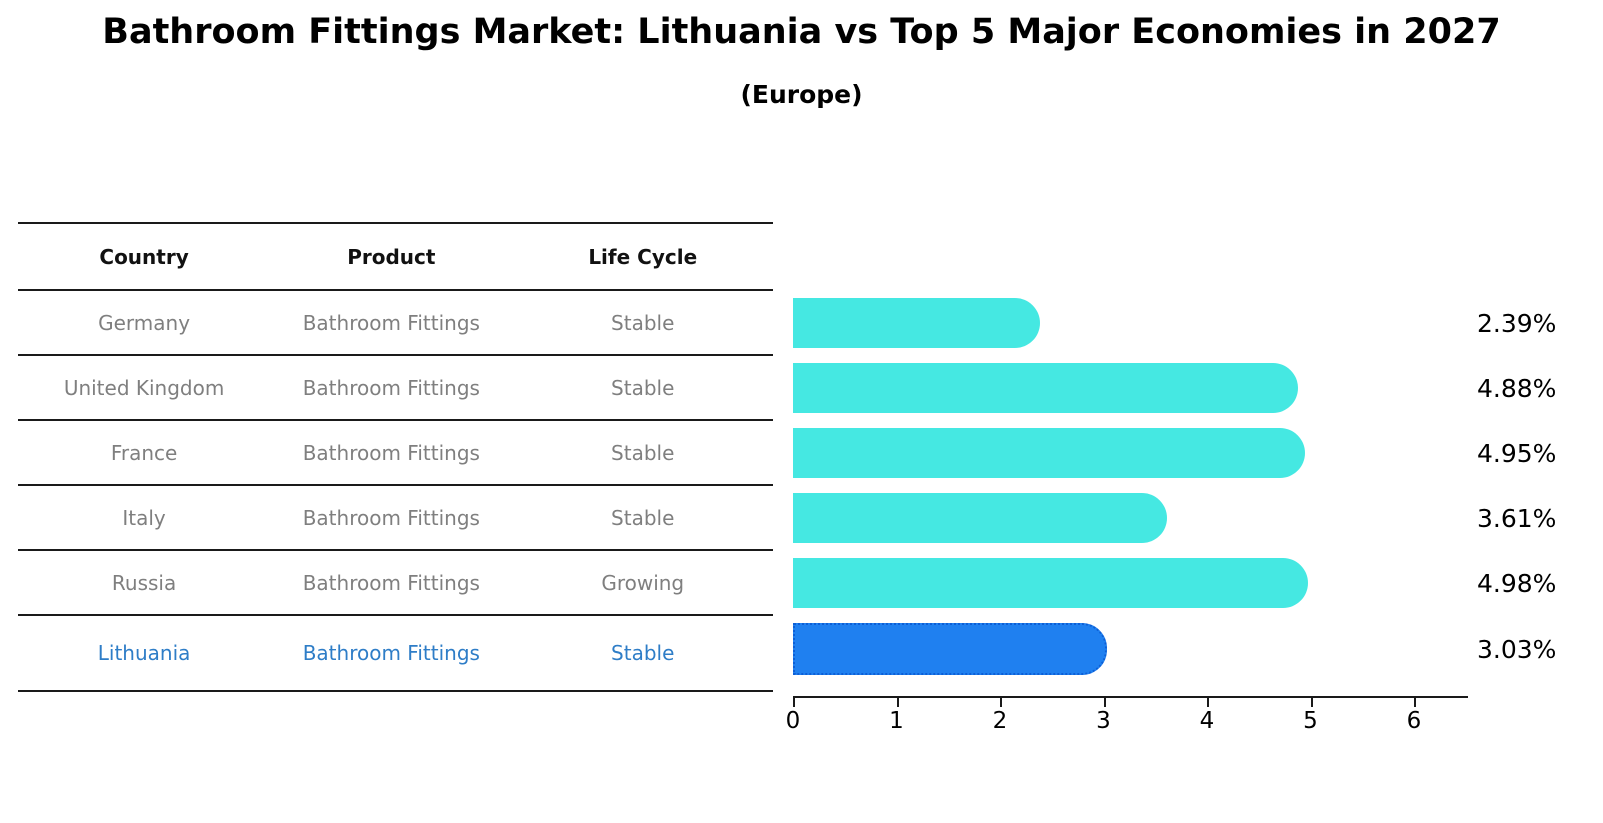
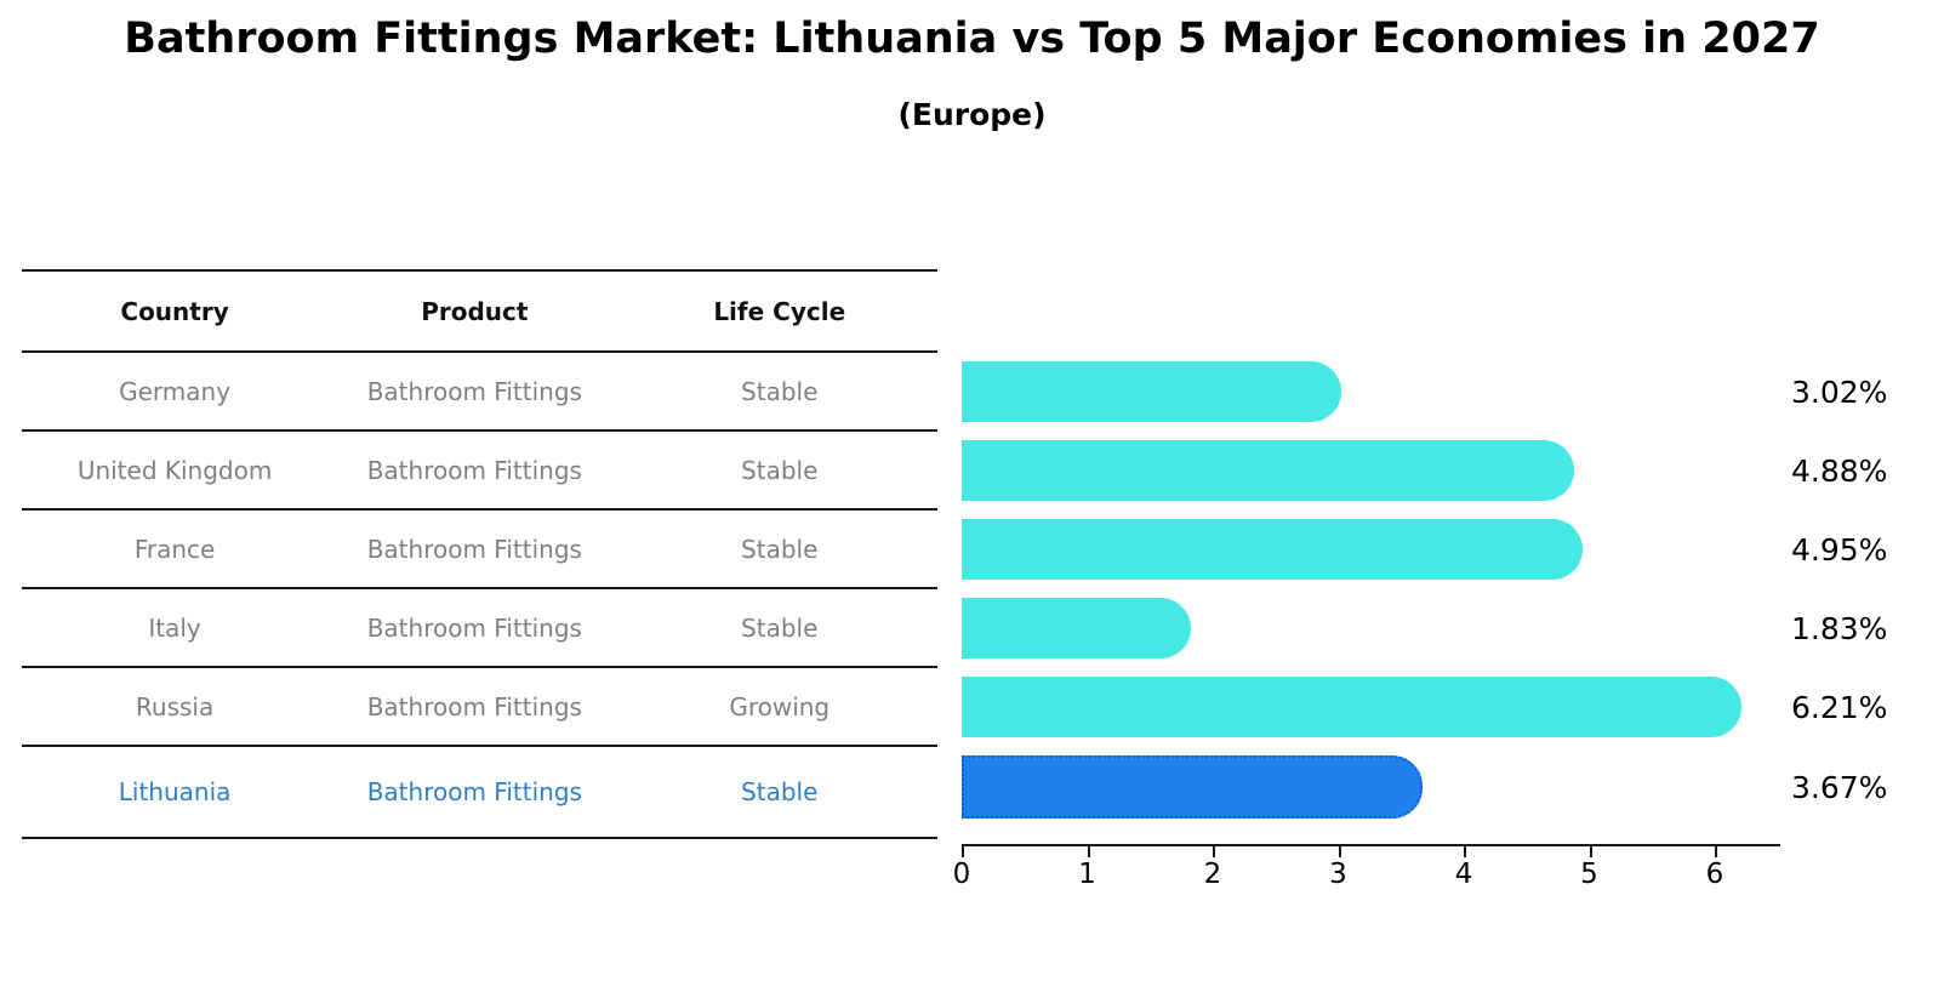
Germany: 2.39% -> 3.02%
Italy: 3.61% -> 1.83%
Russia: 4.98% -> 6.21%
Lithuania: 3.03% -> 3.67%
